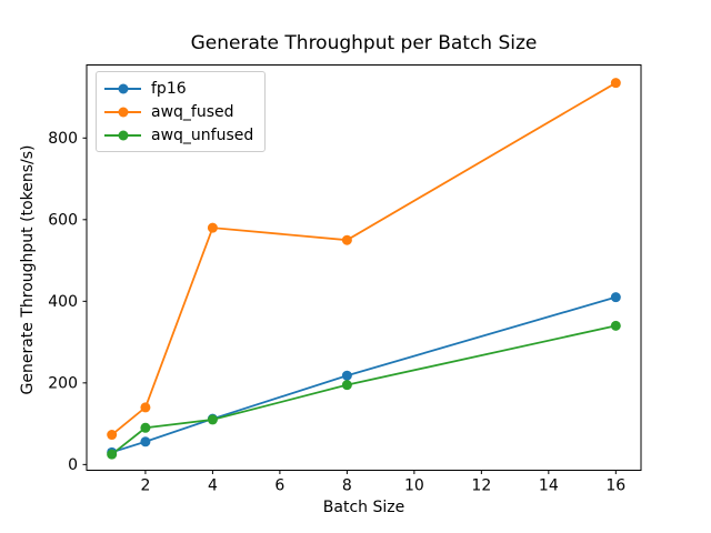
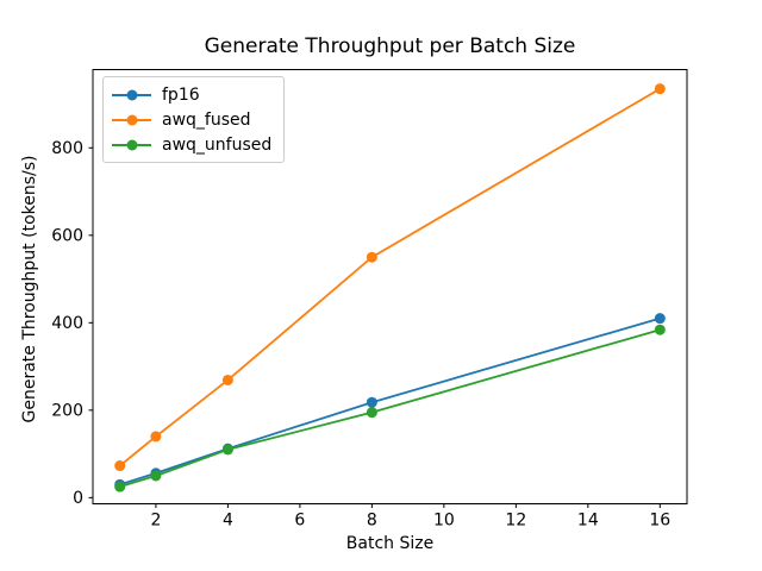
awq_unfused/2: 90 -> 50
awq_fused/4: 580 -> 270
awq_unfused/16: 340 -> 380
